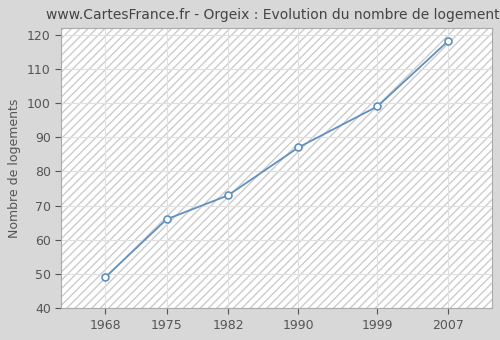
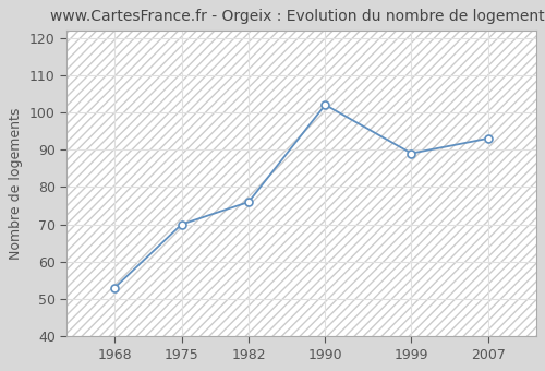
1968: 49 -> 53
1975: 66 -> 70
1982: 73 -> 76
1990: 87 -> 102
1999: 99 -> 89
2007: 118 -> 93
